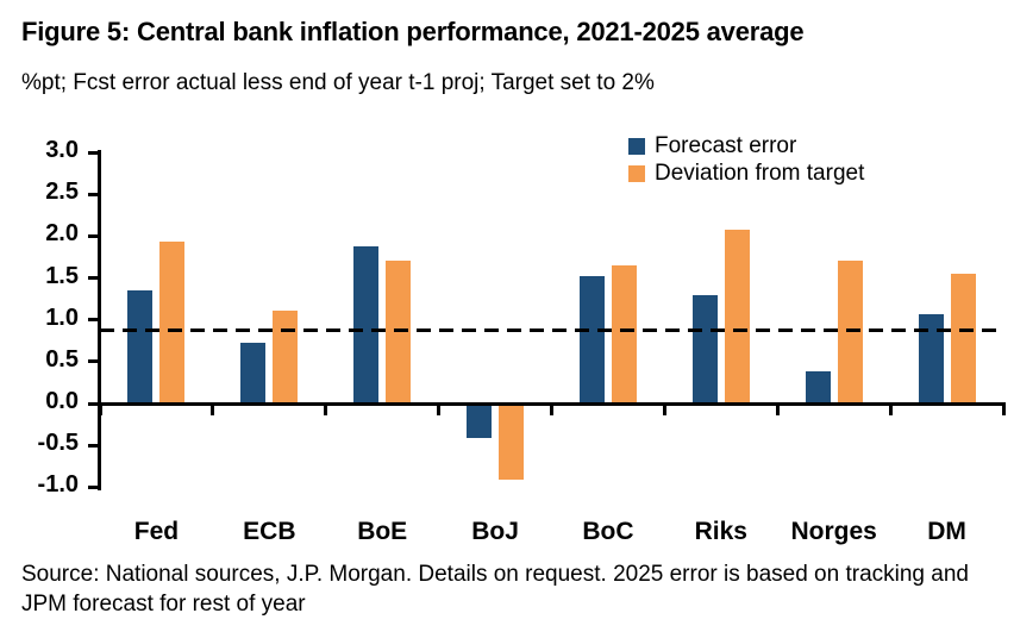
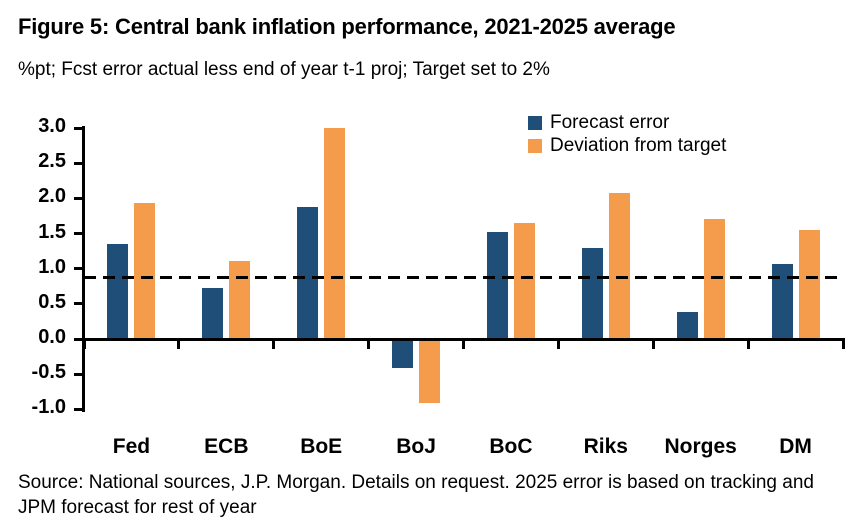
Deviation from target/BoE: 1.7 -> 3.0
